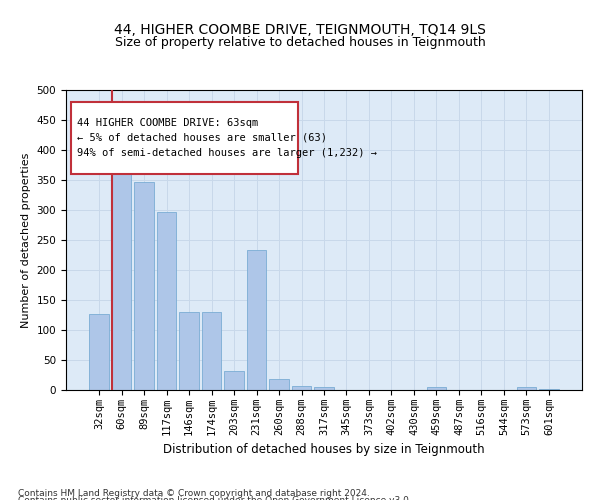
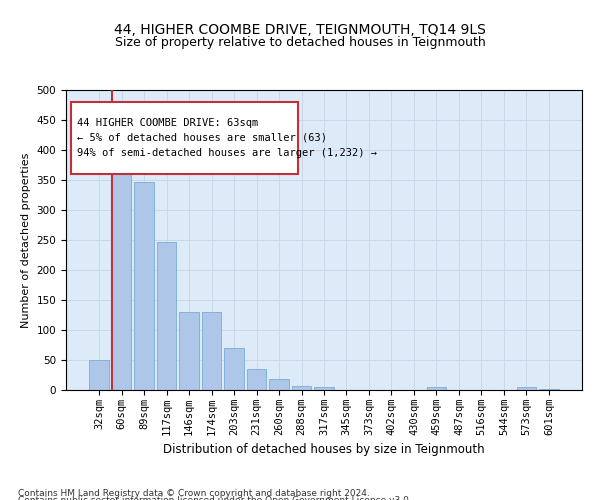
32sqm: 126 -> 50
117sqm: 296 -> 246
203sqm: 32 -> 70
231sqm: 234 -> 35
